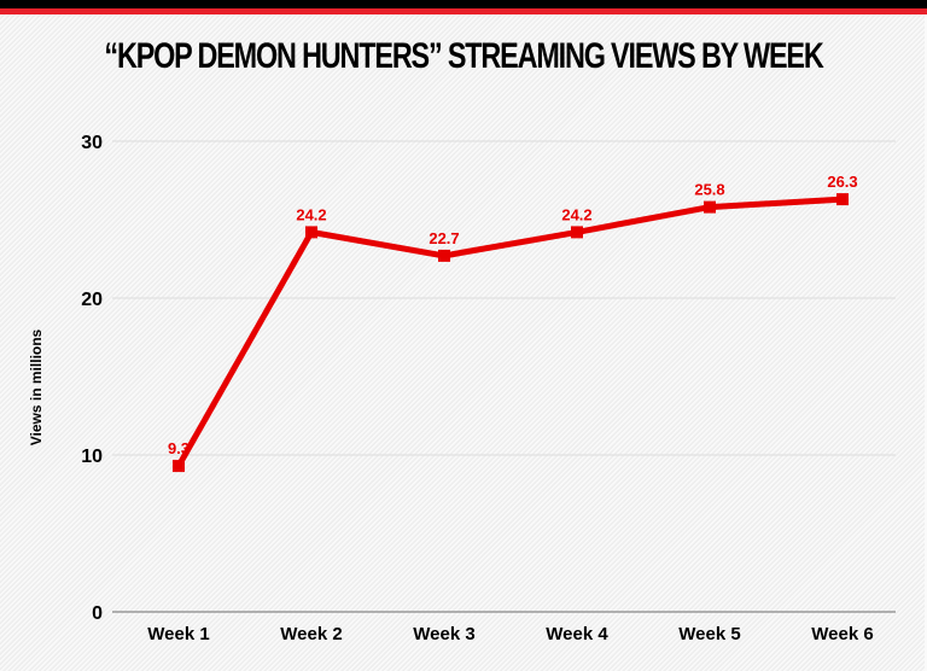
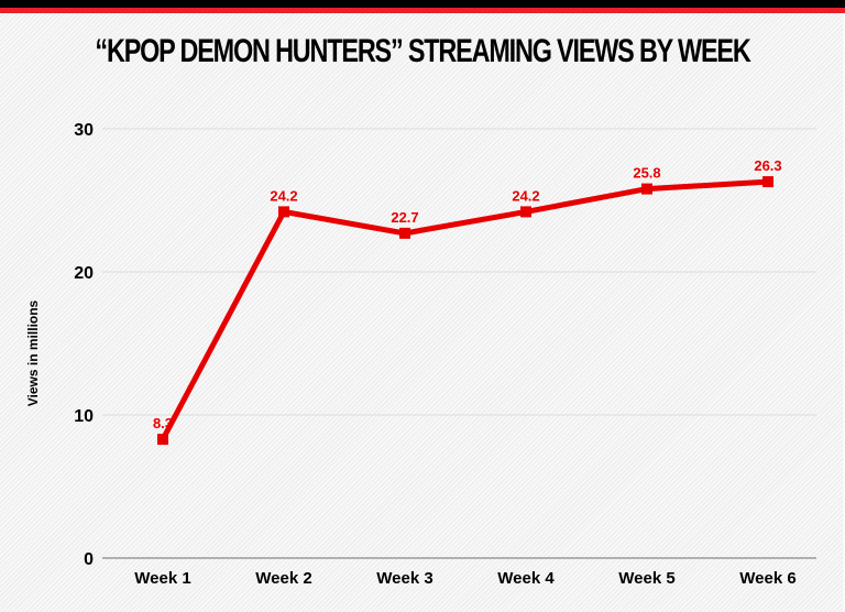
Week 1: 9.3 -> 8.3
